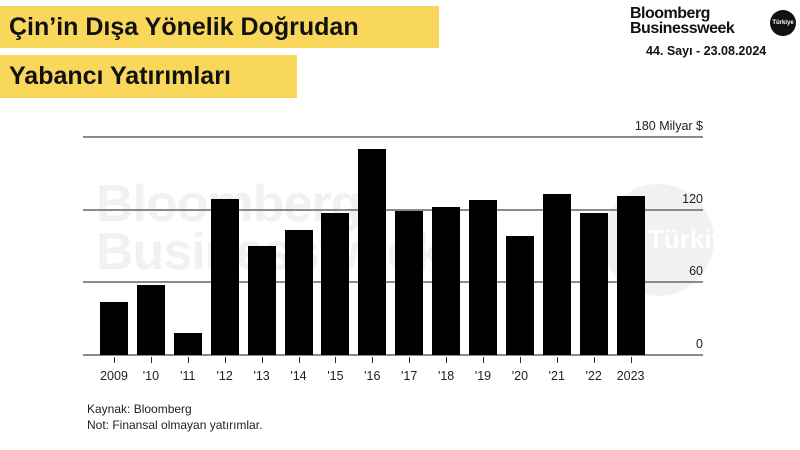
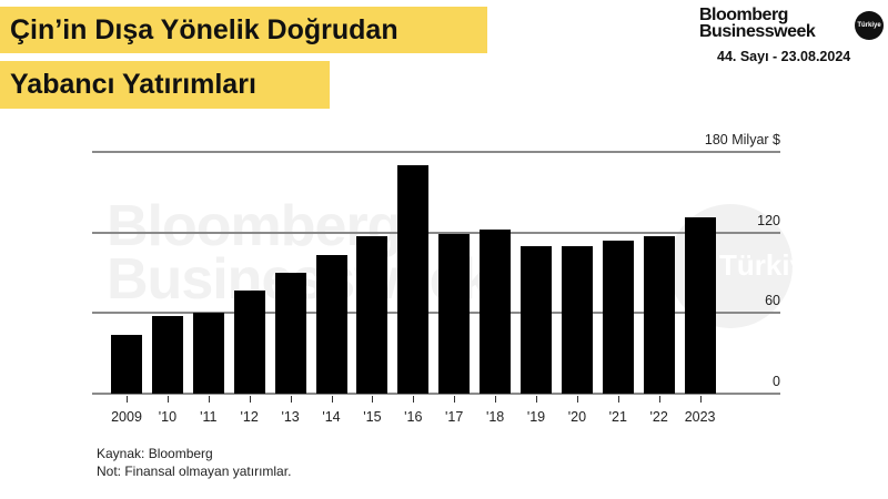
'11: 18 -> 60
'12: 129 -> 77
'19: 128 -> 110
'20: 98 -> 110
'21: 133 -> 114
